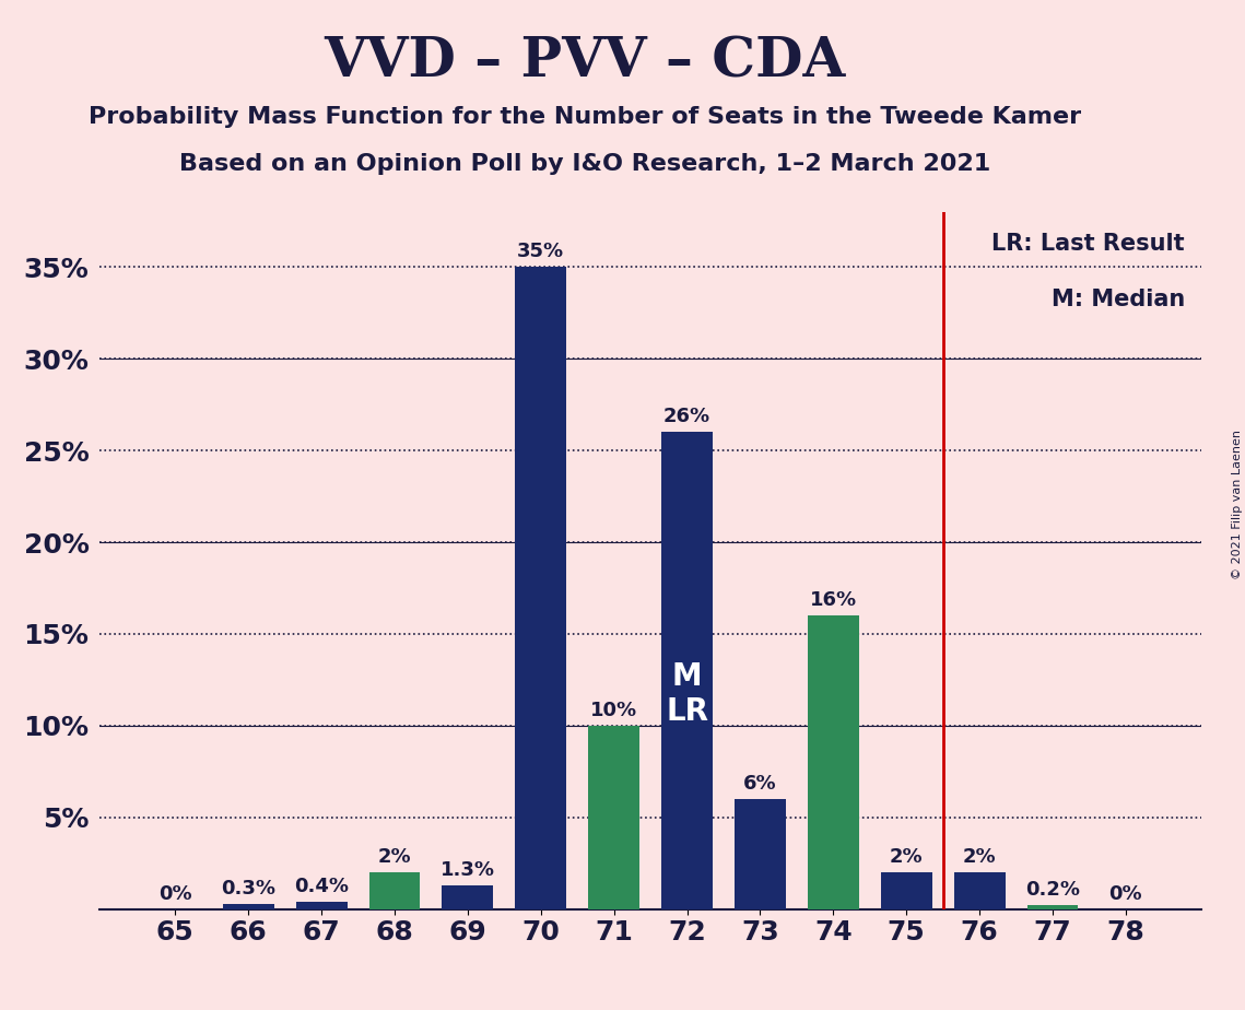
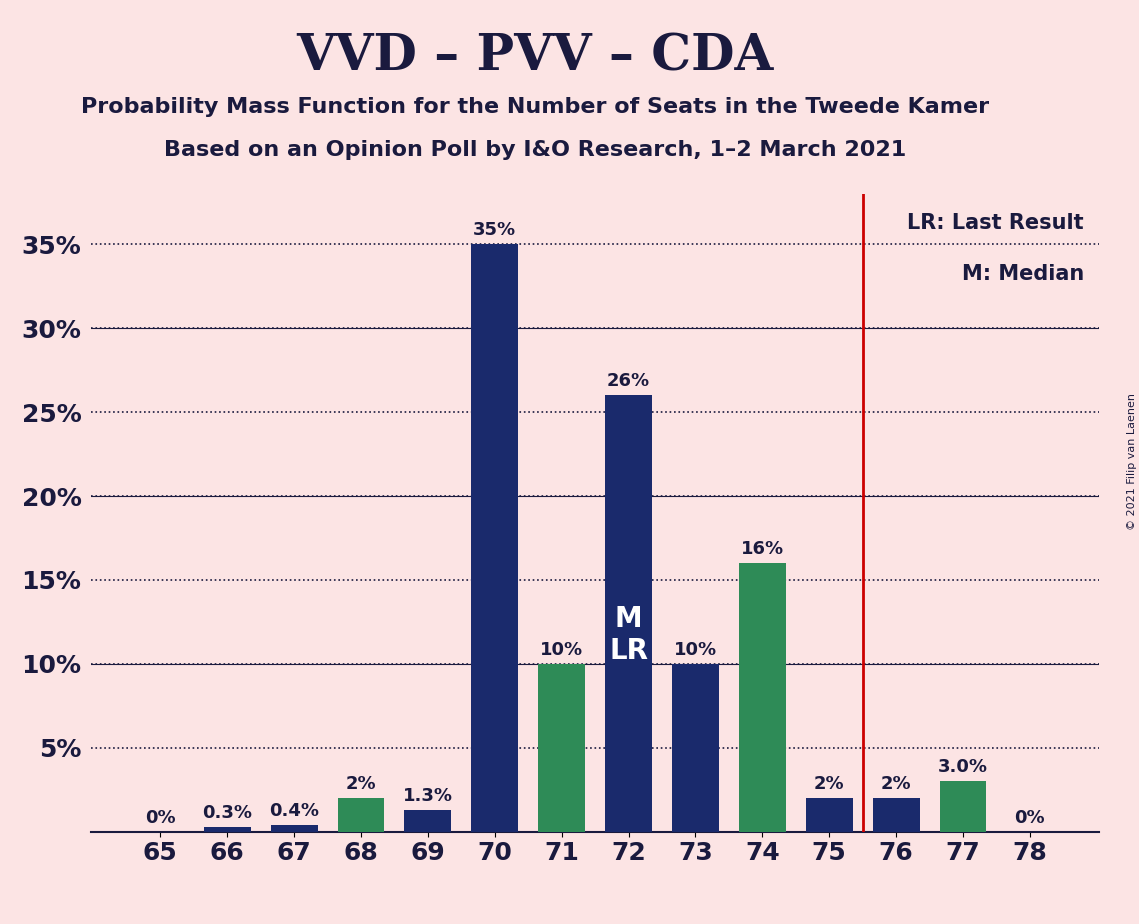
73: 6% -> 10%
77: 0.2% -> 3.0%
